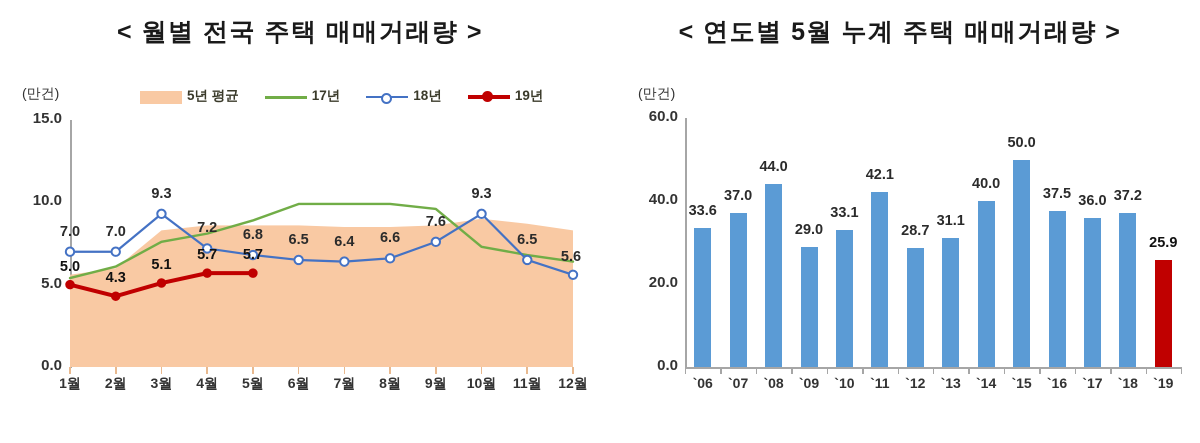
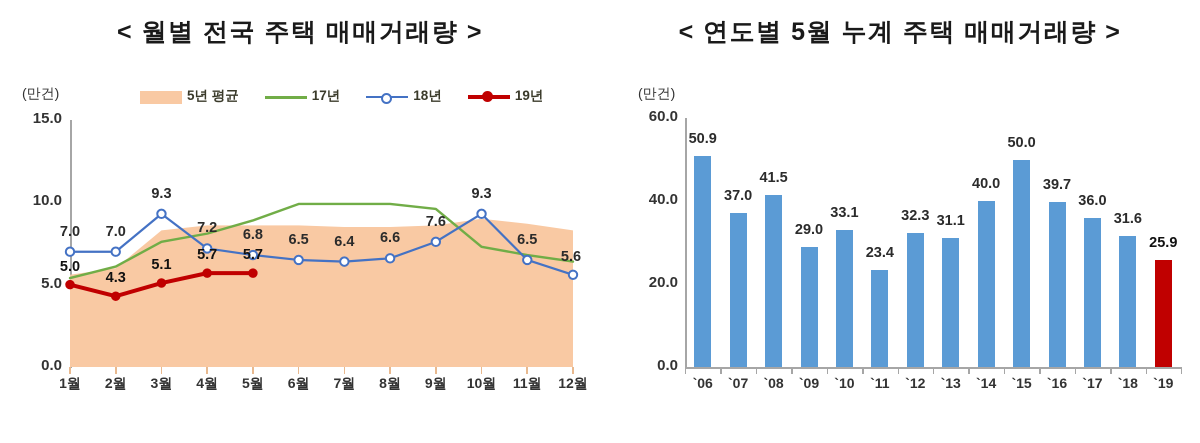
< 연도별 5월 누계 주택 매매거래량 >/`06: 33.6 -> 50.9
< 연도별 5월 누계 주택 매매거래량 >/`08: 44.0 -> 41.5
< 연도별 5월 누계 주택 매매거래량 >/`11: 42.1 -> 23.4
< 연도별 5월 누계 주택 매매거래량 >/`12: 28.7 -> 32.3
< 연도별 5월 누계 주택 매매거래량 >/`16: 37.5 -> 39.7
< 연도별 5월 누계 주택 매매거래량 >/`18: 37.2 -> 31.6
